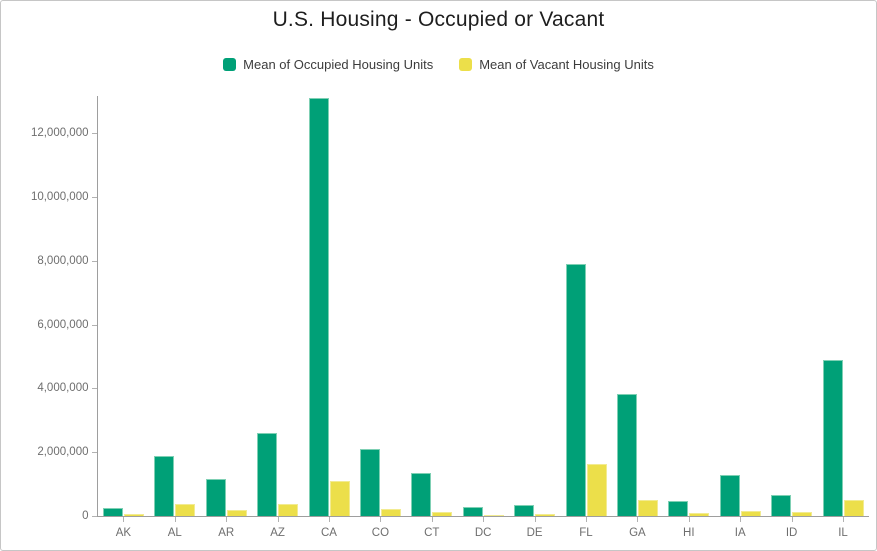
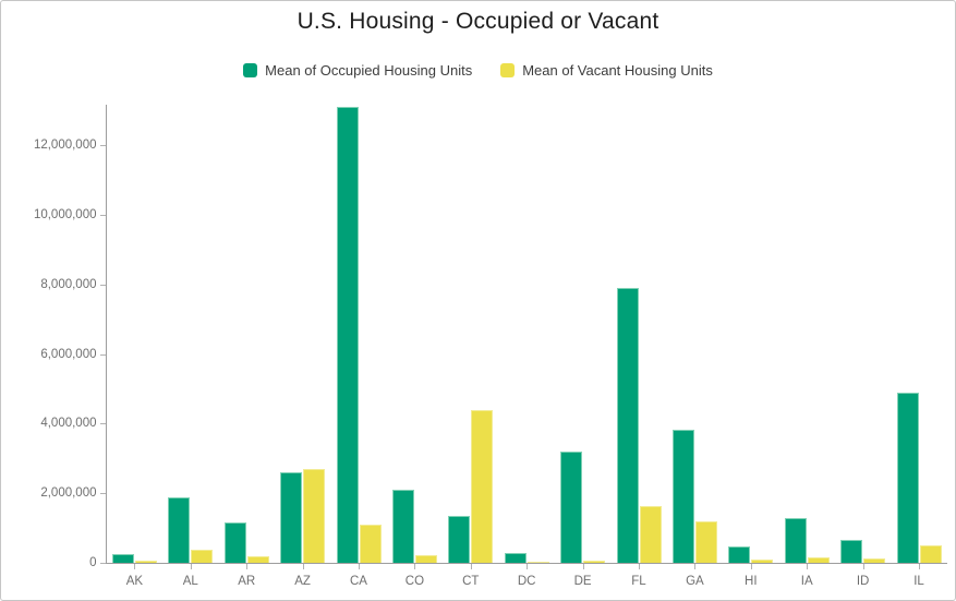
Mean of Vacant Housing Units/AZ: 400000 -> 2700000
Mean of Vacant Housing Units/CT: 100000 -> 4400000
Mean of Occupied Housing Units/DE: 400000 -> 3200000
Mean of Vacant Housing Units/GA: 500000 -> 1200000
